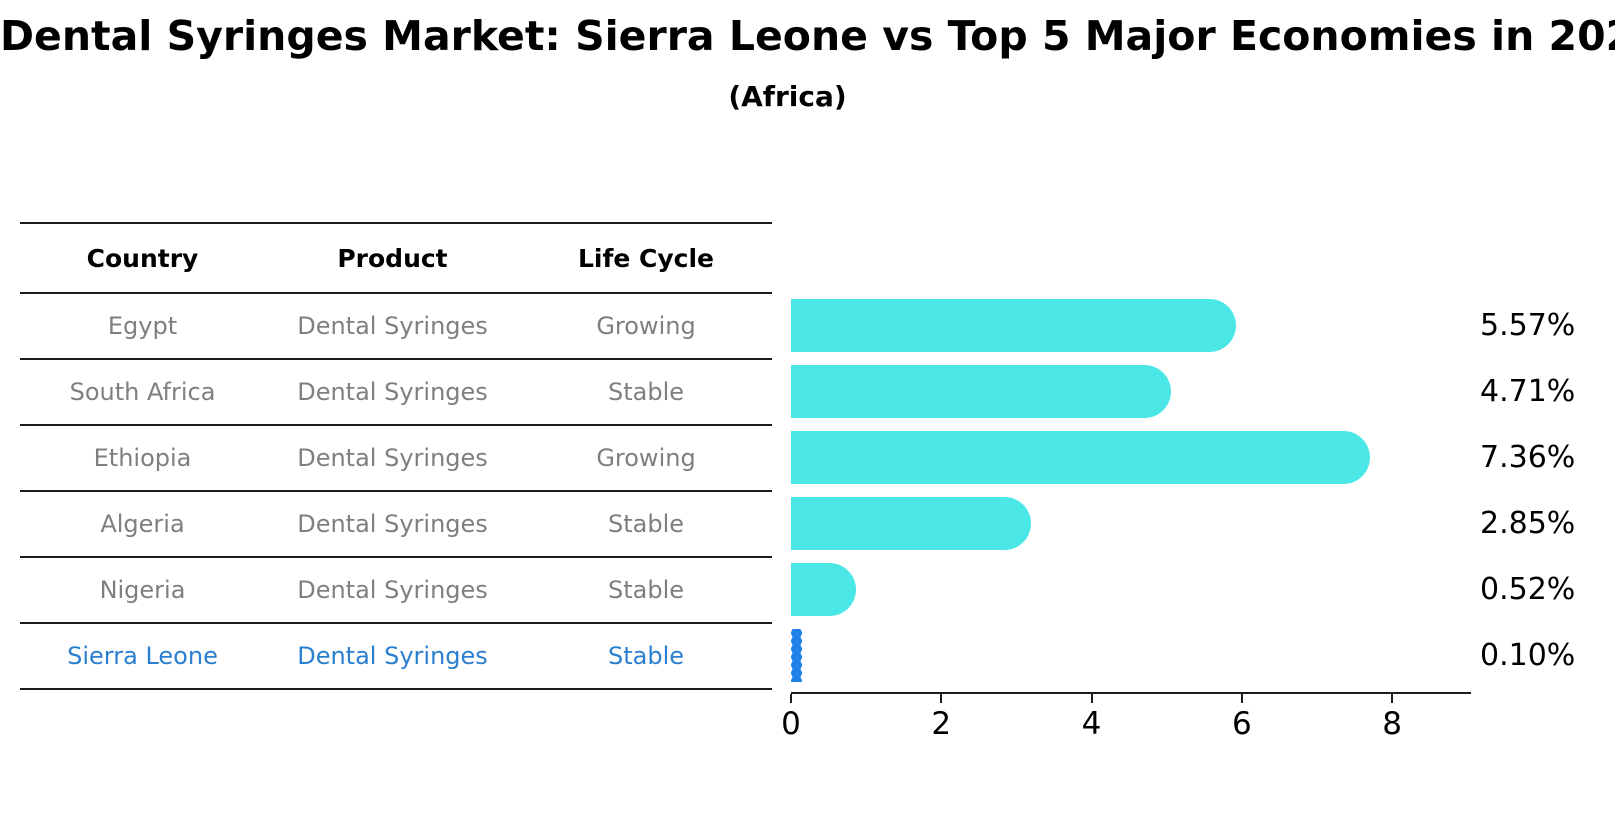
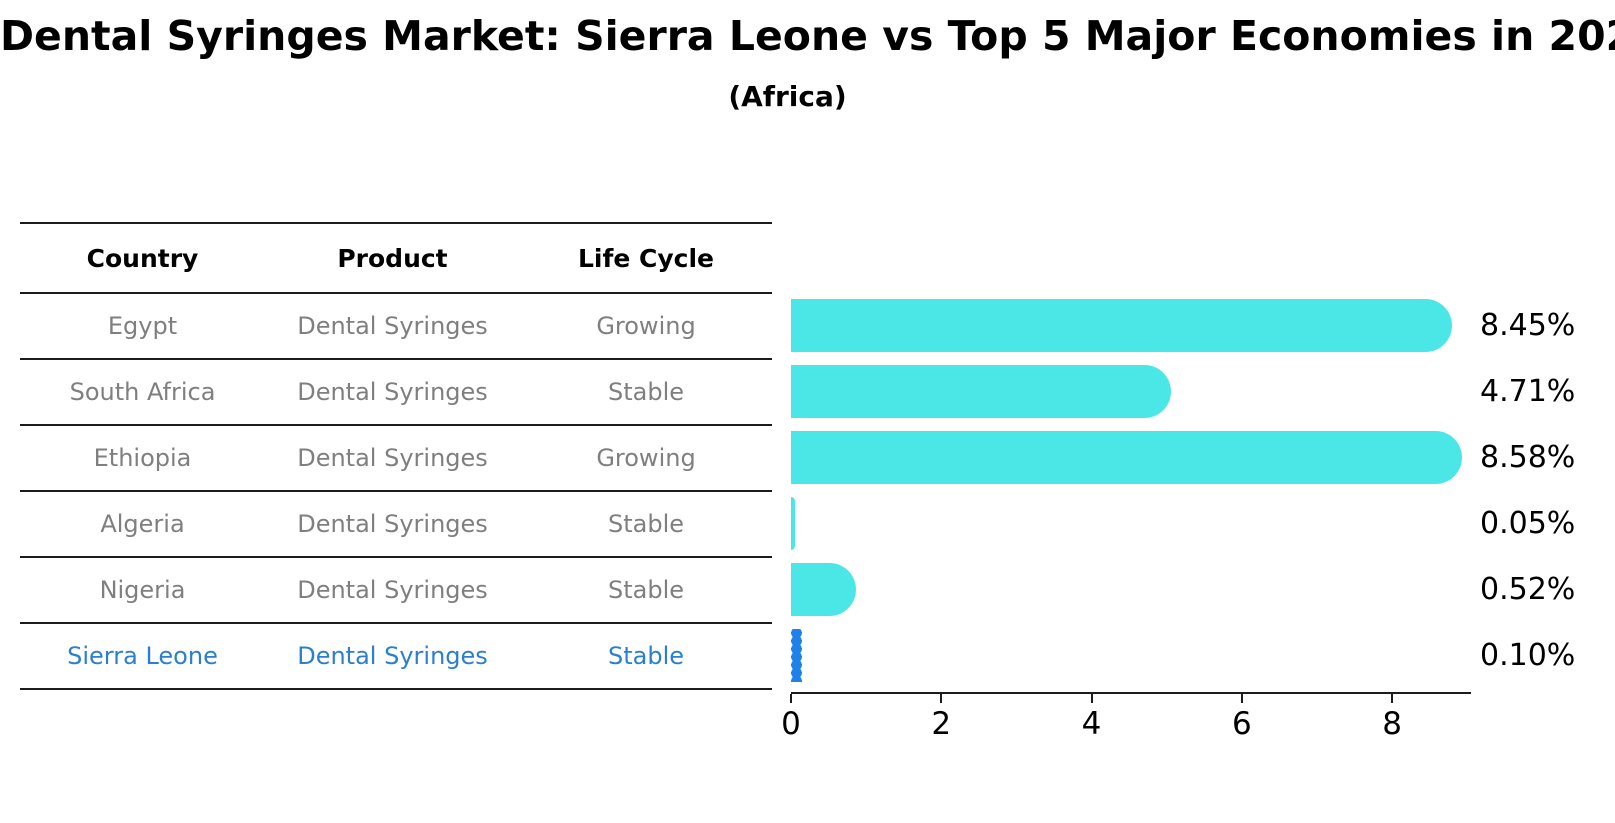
Egypt: 5.57% -> 8.45%
Ethiopia: 7.36% -> 8.58%
Algeria: 2.85% -> 0.05%
